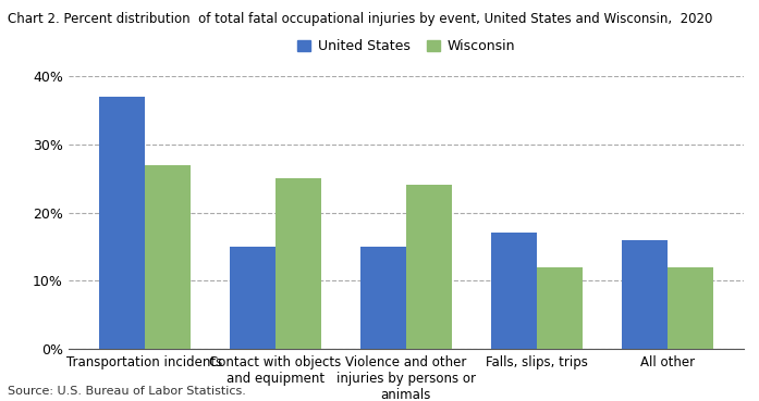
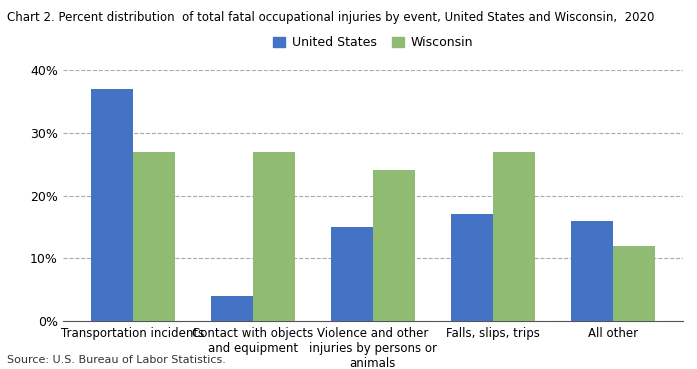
United States/Contact with objects and equipment: 15% -> 4%
Wisconsin/Contact with objects and equipment: 25% -> 27%
Wisconsin/Falls, slips, trips: 12% -> 27%
